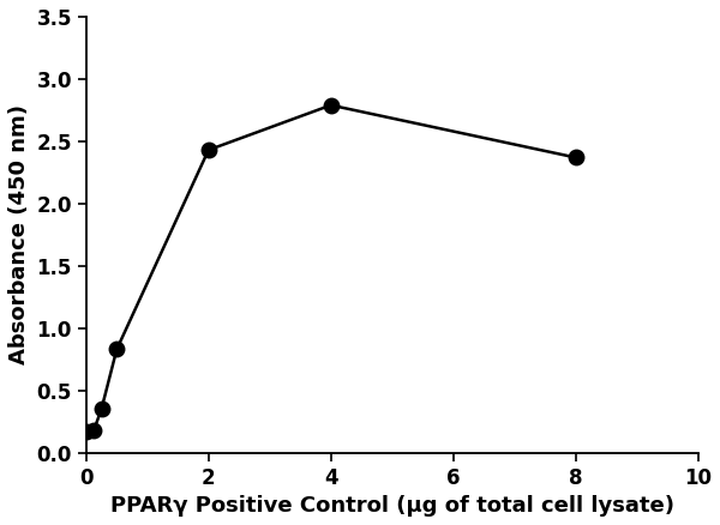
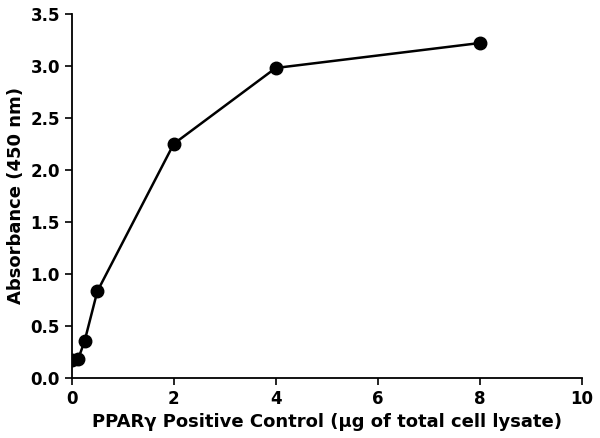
2: 2.43 -> 2.25
4: 2.79 -> 2.98
8: 2.37 -> 3.22
